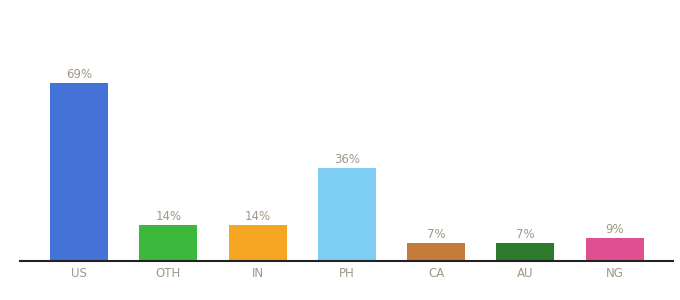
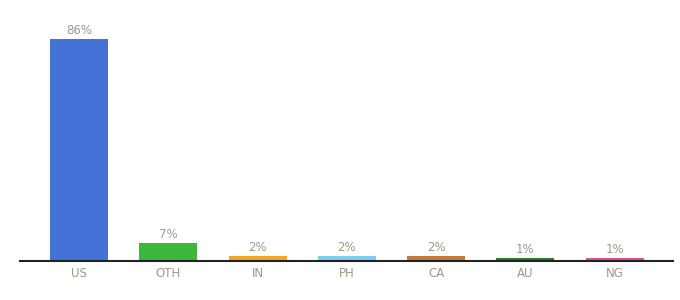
US: 69% -> 86%
OTH: 14% -> 7%
IN: 14% -> 2%
PH: 36% -> 2%
CA: 7% -> 2%
AU: 7% -> 1%
NG: 9% -> 1%
